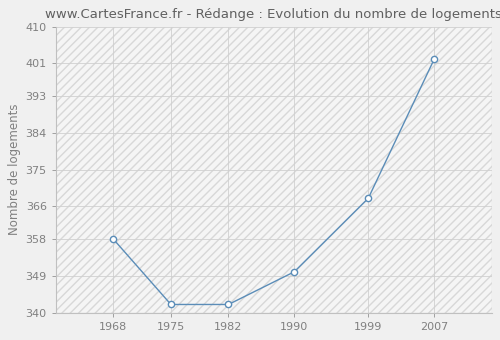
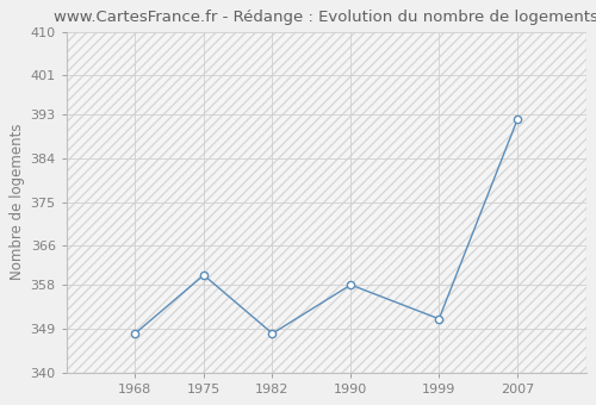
1968: 358 -> 348
1975: 342 -> 360
1982: 342 -> 348
1990: 350 -> 358
1999: 368 -> 351
2007: 402 -> 392
